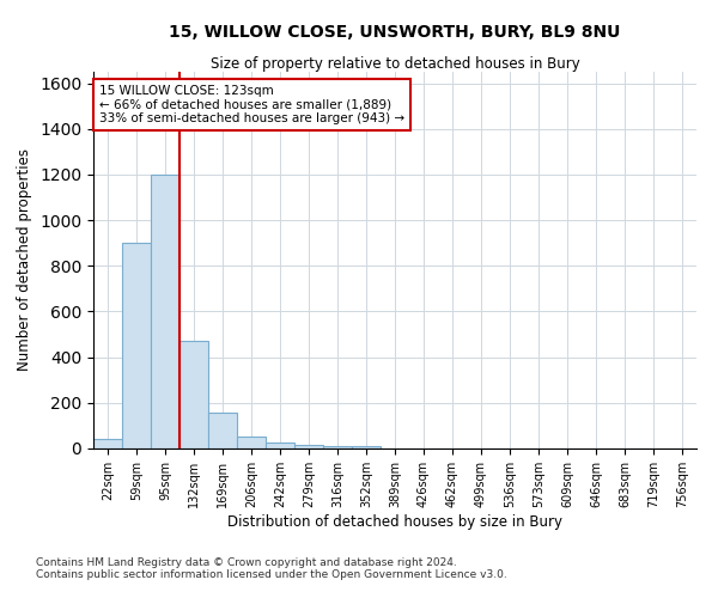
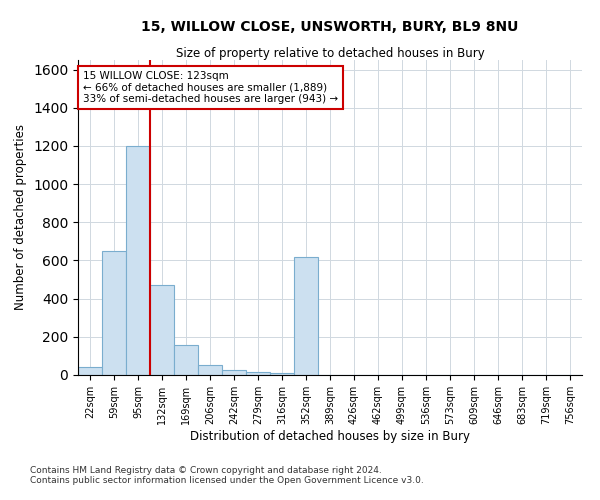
59sqm: 900 -> 650
352sqm: 10 -> 620
